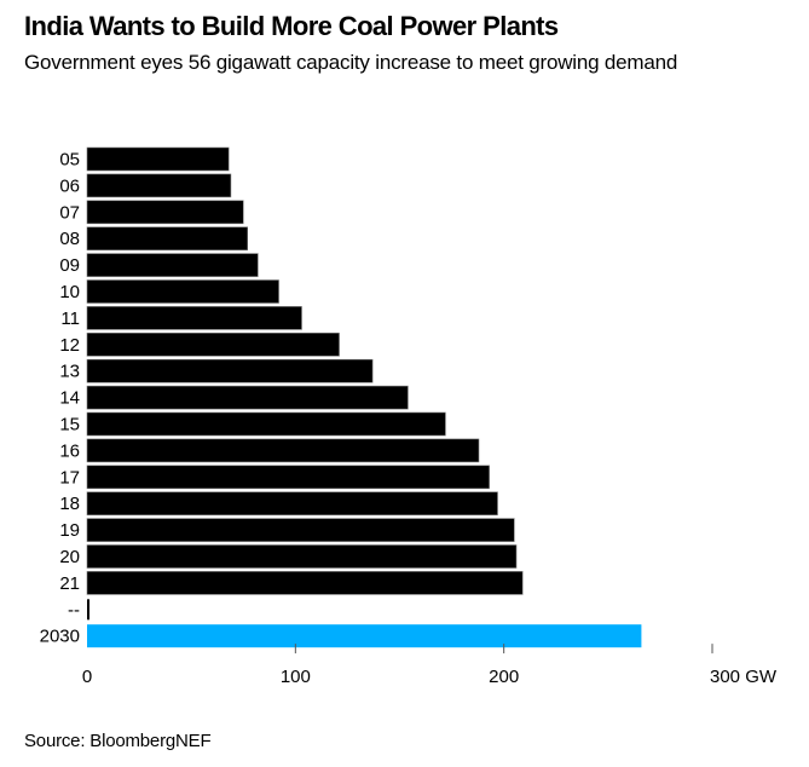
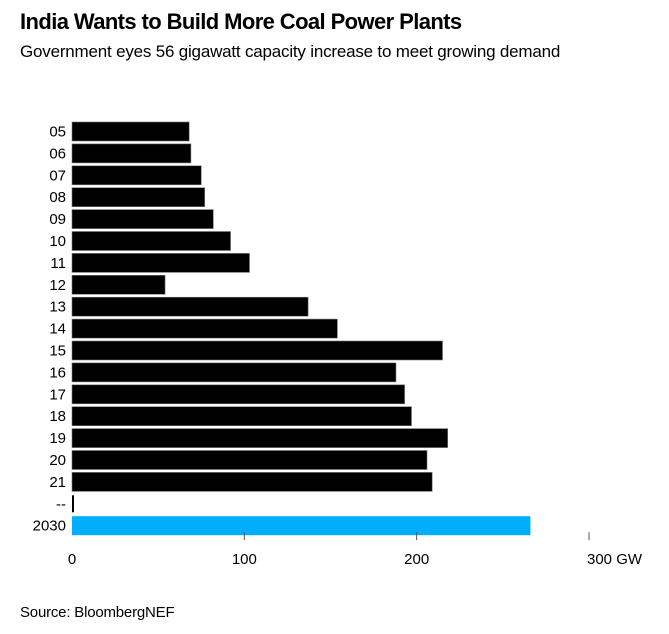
12: 121 -> 54
15: 172 -> 215
19: 205 -> 218
